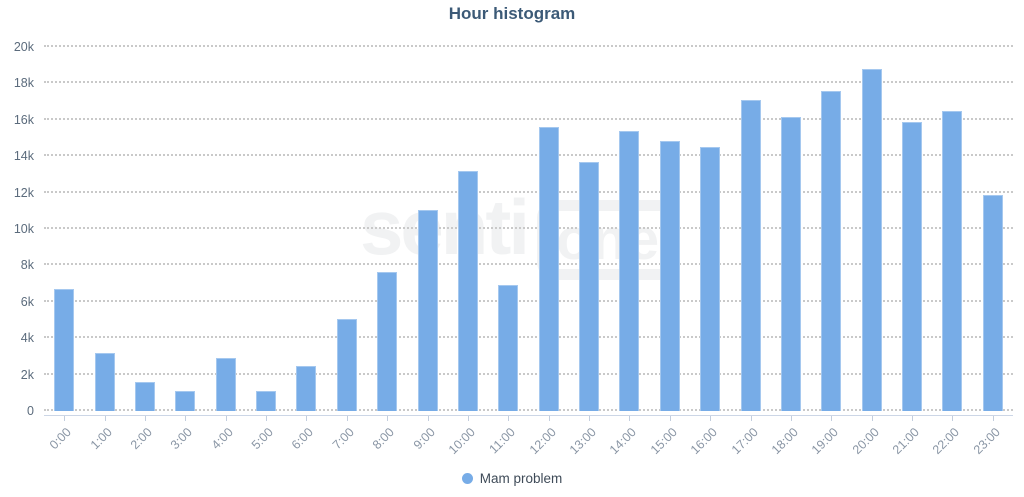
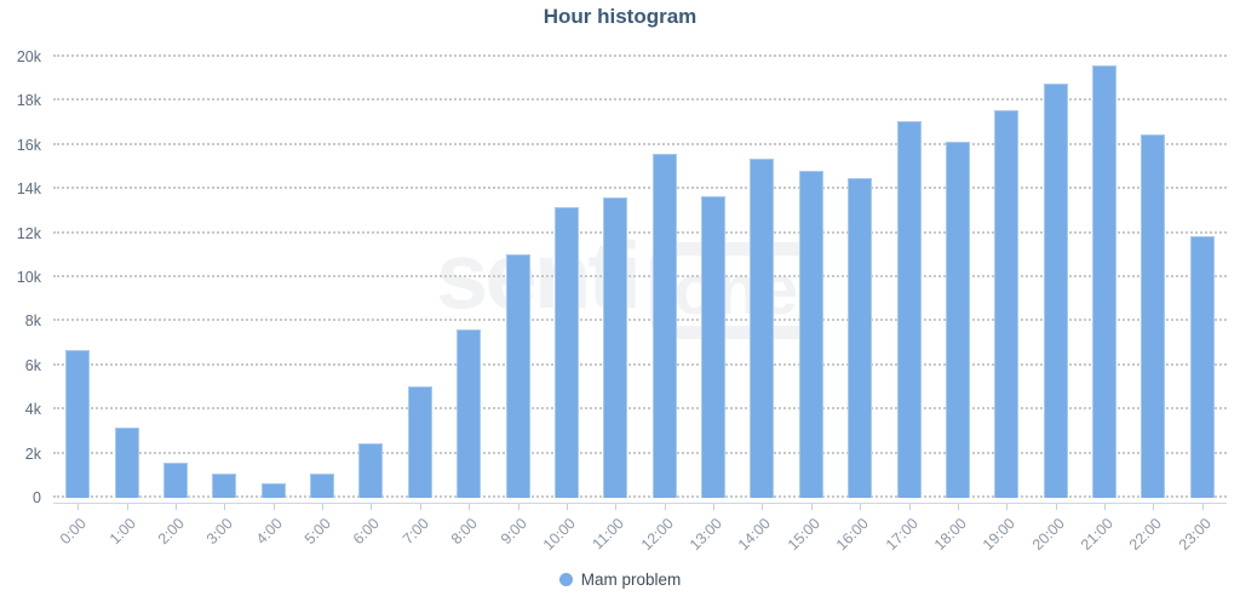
4:00: 2.9k -> 0.7k
11:00: 6.9k -> 13.6k
21:00: 15.9k -> 19.6k
